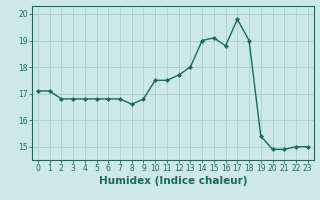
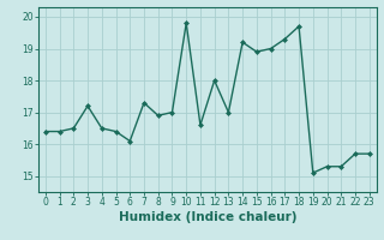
0: 17.1 -> 16.4
1: 17.1 -> 16.4
2: 16.8 -> 16.5
3: 16.8 -> 17.2
4: 16.8 -> 16.5
5: 16.8 -> 16.4
6: 16.8 -> 16.1
7: 16.8 -> 17.3
8: 16.6 -> 16.9
9: 16.8 -> 17.0
10: 17.5 -> 19.8
11: 17.5 -> 16.6
12: 17.7 -> 18.0
13: 18.0 -> 17.0
14: 19.0 -> 19.2
15: 19.1 -> 18.9
16: 18.8 -> 19.0
17: 19.8 -> 19.3
18: 19.0 -> 19.7
19: 15.4 -> 15.1
20: 14.9 -> 15.3
21: 14.9 -> 15.3
22: 15.0 -> 15.7
23: 15.0 -> 15.7
